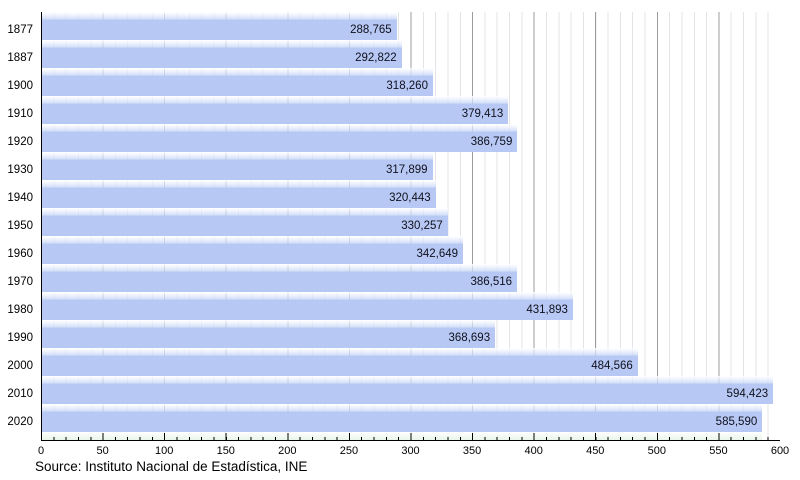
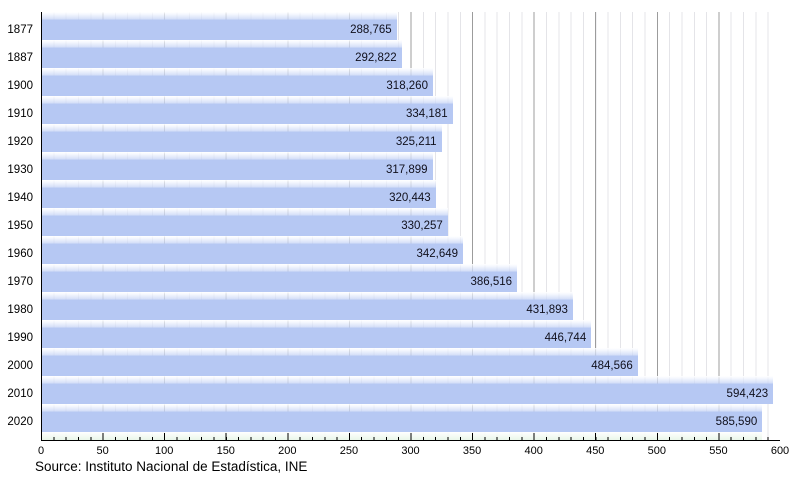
1910: 379,413 -> 334,181
1920: 386,759 -> 325,211
1990: 368,693 -> 446,744
